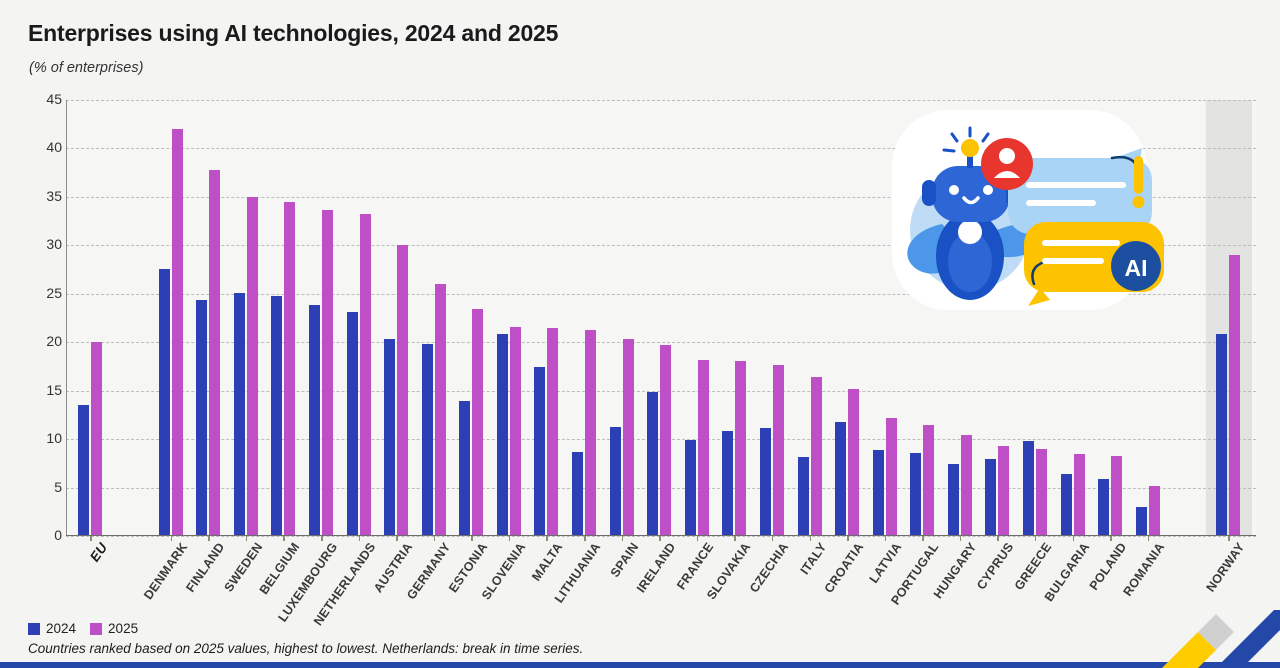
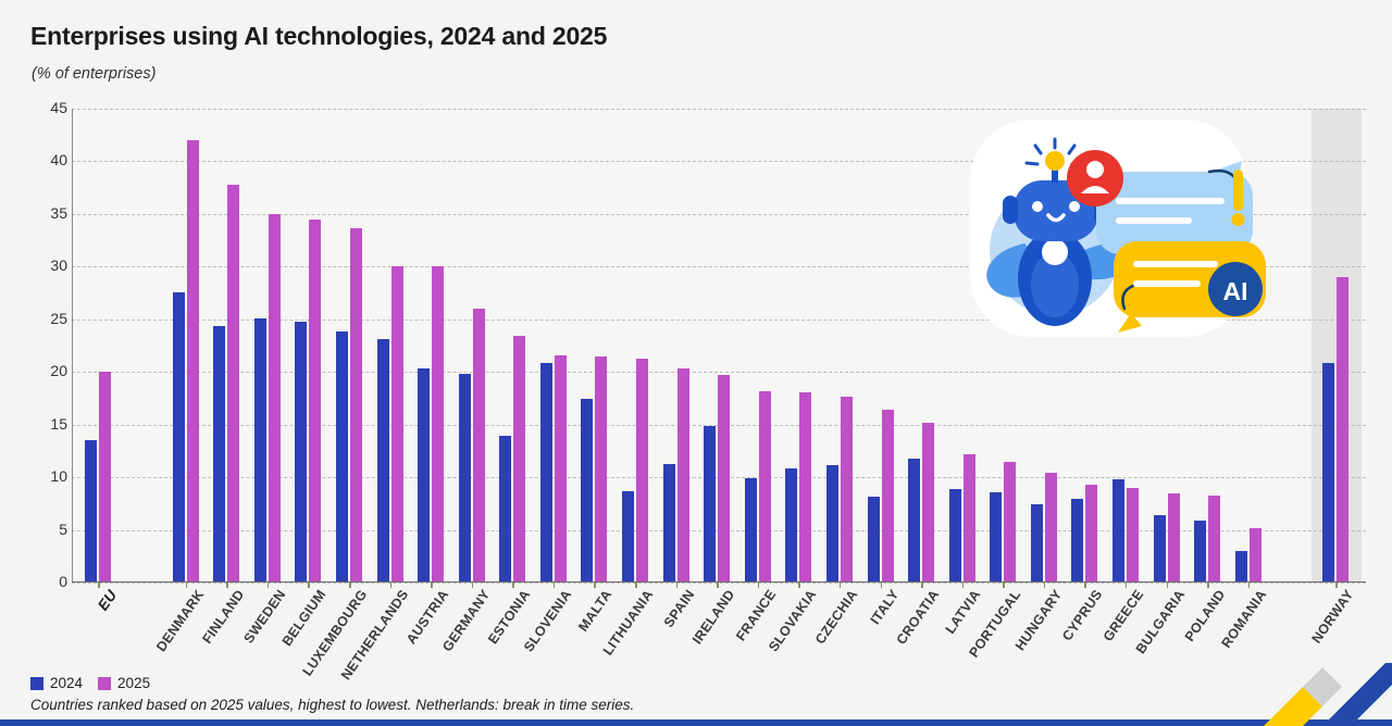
2025/NETHERLANDS: 33 -> 30
